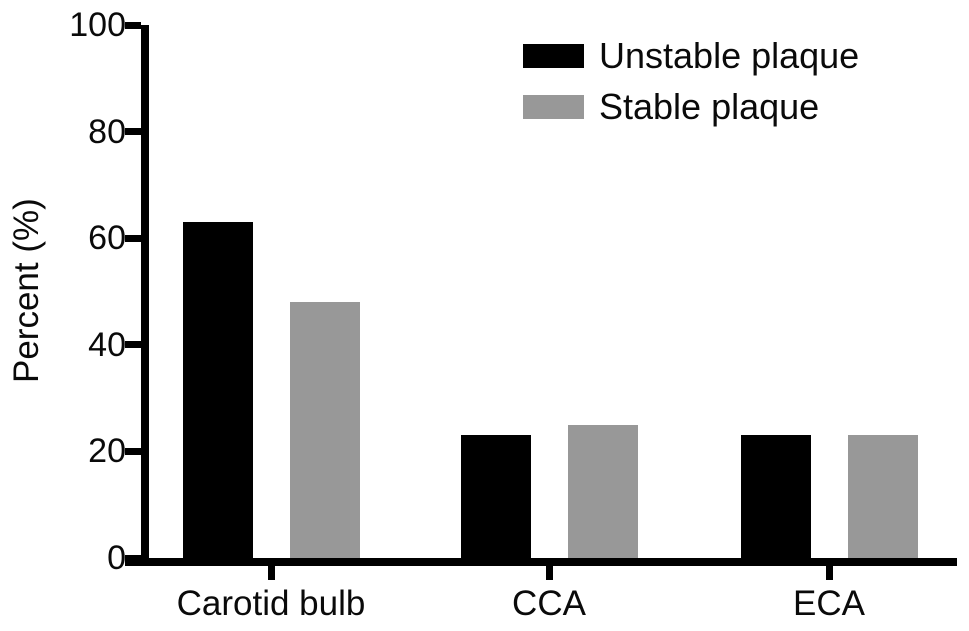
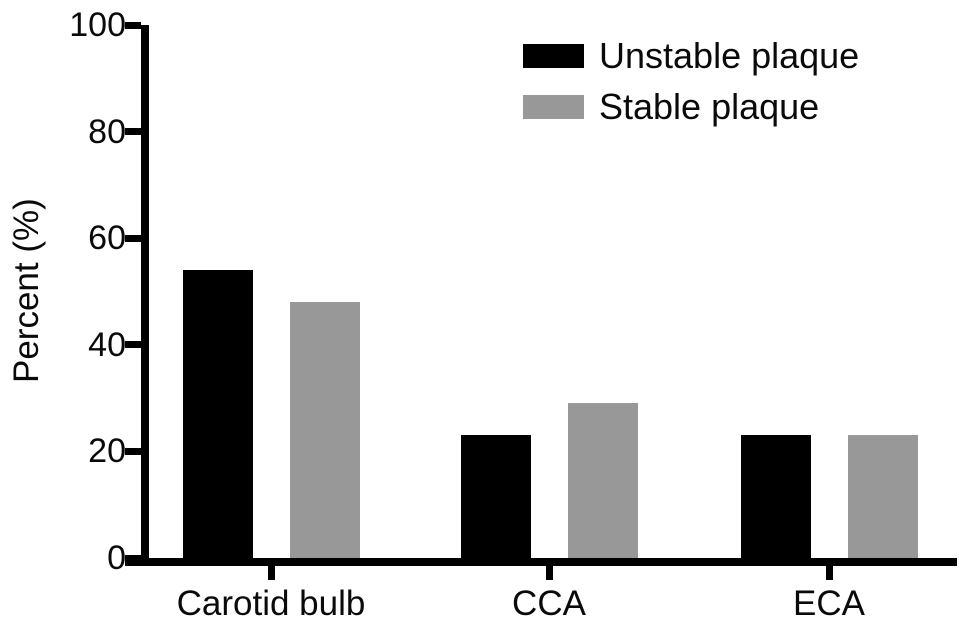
Unstable plaque/Carotid bulb: 63 -> 54
Stable plaque/CCA: 25 -> 29
